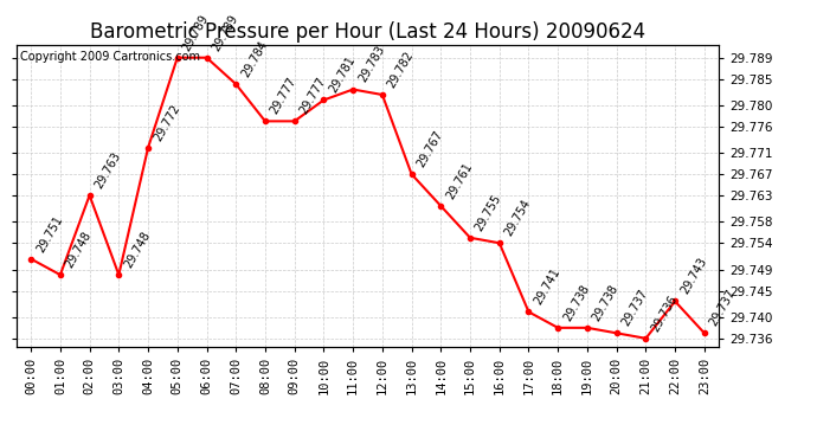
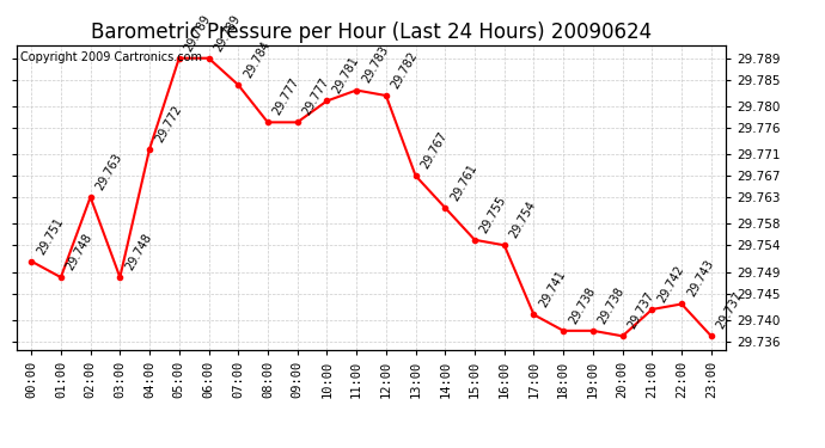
21:00: 29.736 -> 29.742
